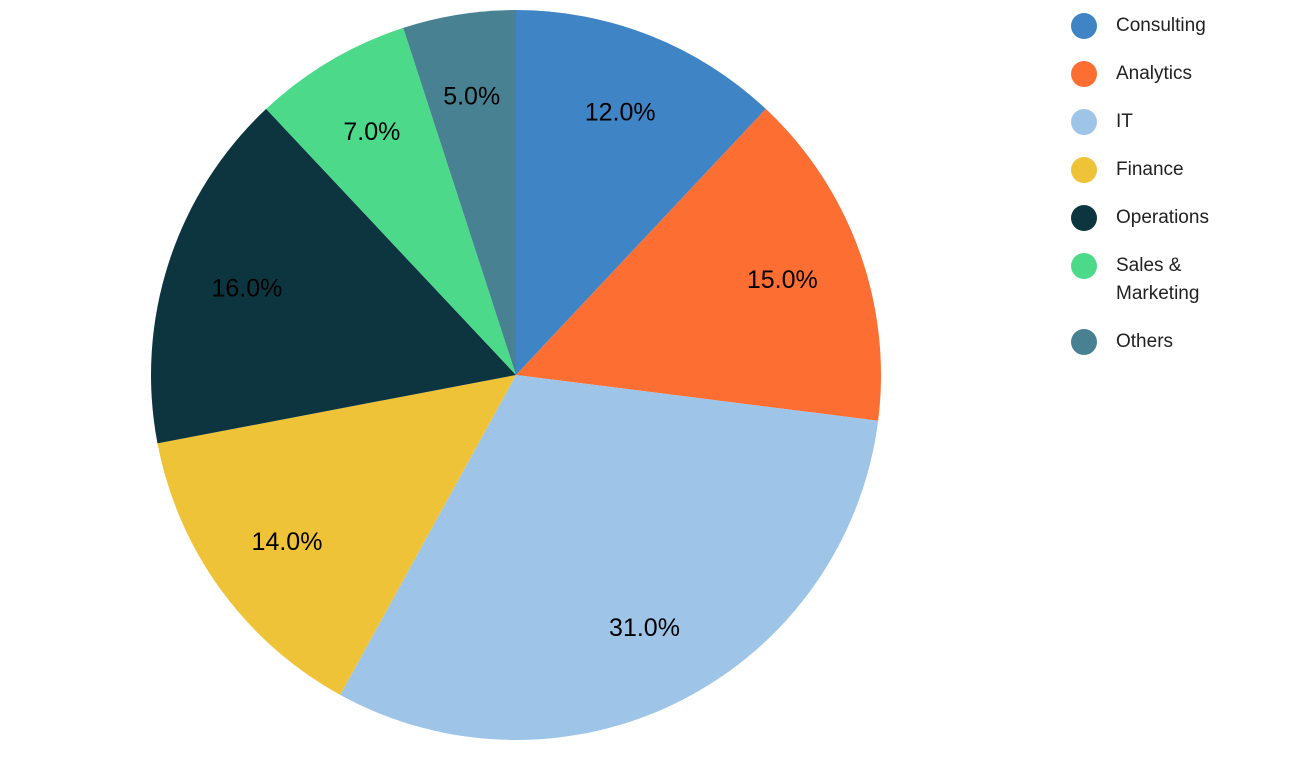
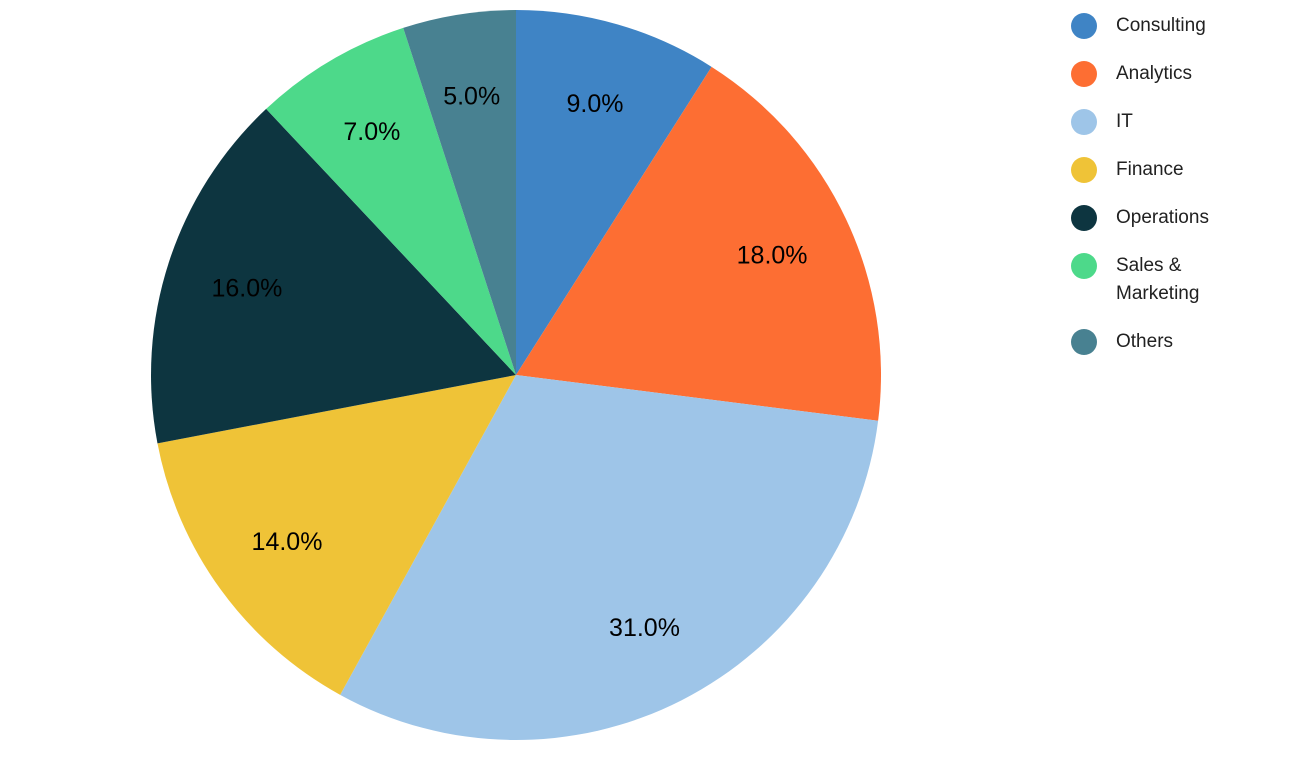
Consulting: 12.0% -> 9.0%
Analytics: 15.0% -> 18.0%
